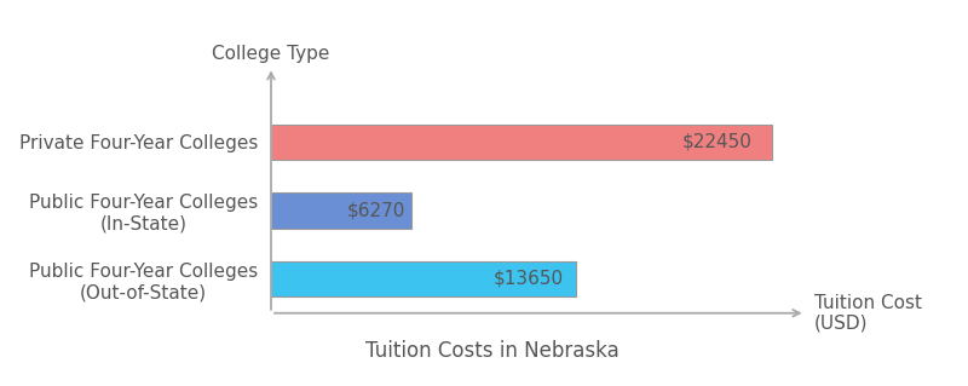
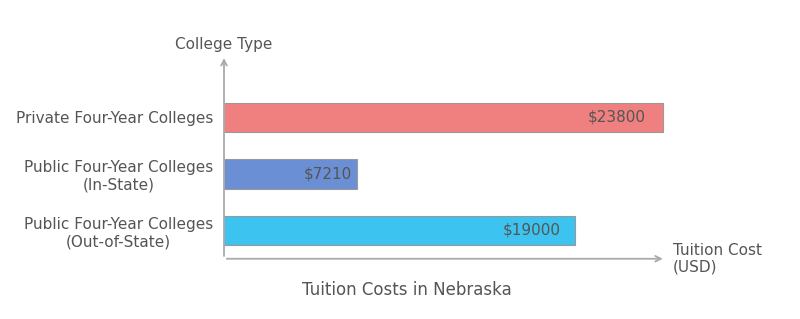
Private Four-Year Colleges: $22450 -> $23800
Public Four-Year Colleges (In-State): $6270 -> $7210
Public Four-Year Colleges (Out-of-State): $13650 -> $19000
